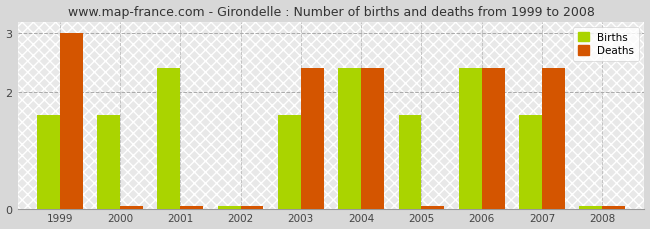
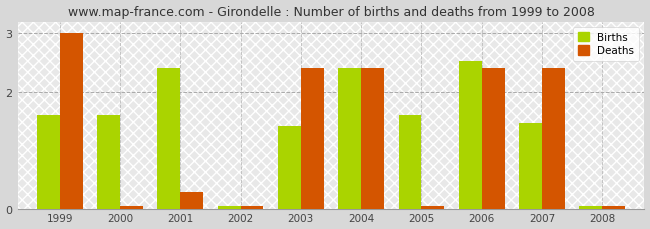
Deaths/2001: 0.05 -> 0.28
Births/2003: 1.60 -> 1.42
Births/2006: 2.40 -> 2.52
Births/2007: 1.60 -> 1.46
